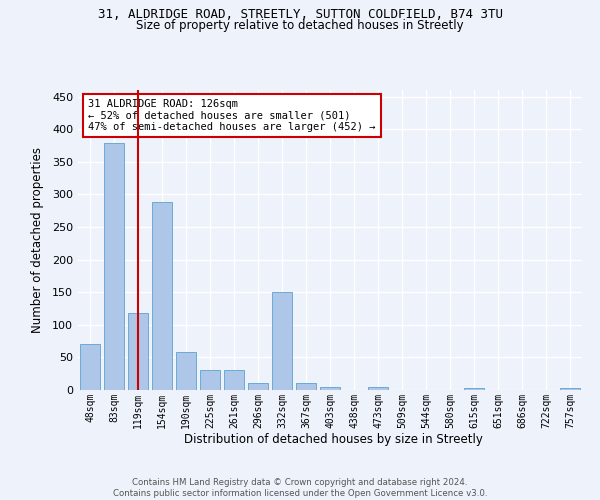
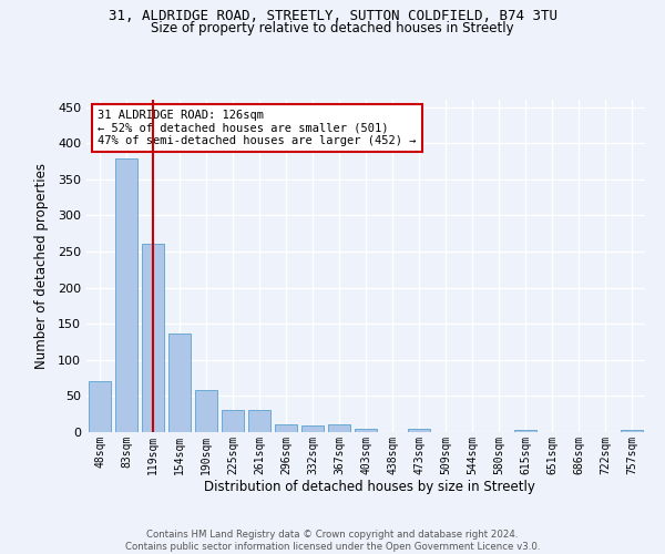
119sqm: 118 -> 261
154sqm: 288 -> 136
332sqm: 150 -> 9
